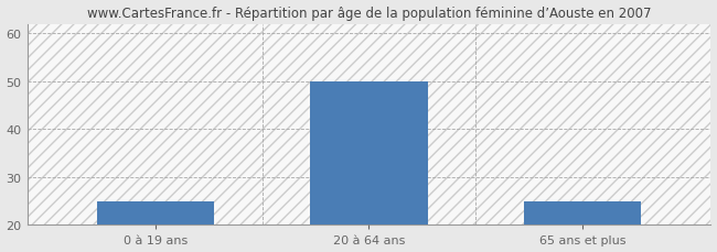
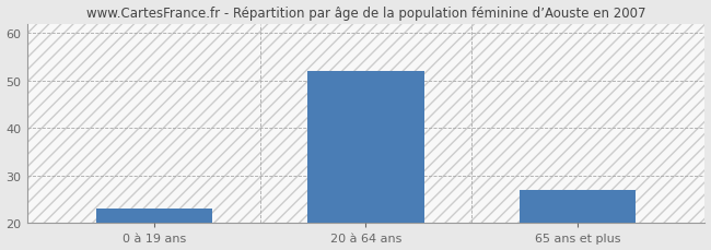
0 à 19 ans: 25 -> 23
20 à 64 ans: 50 -> 52
65 ans et plus: 25 -> 27
